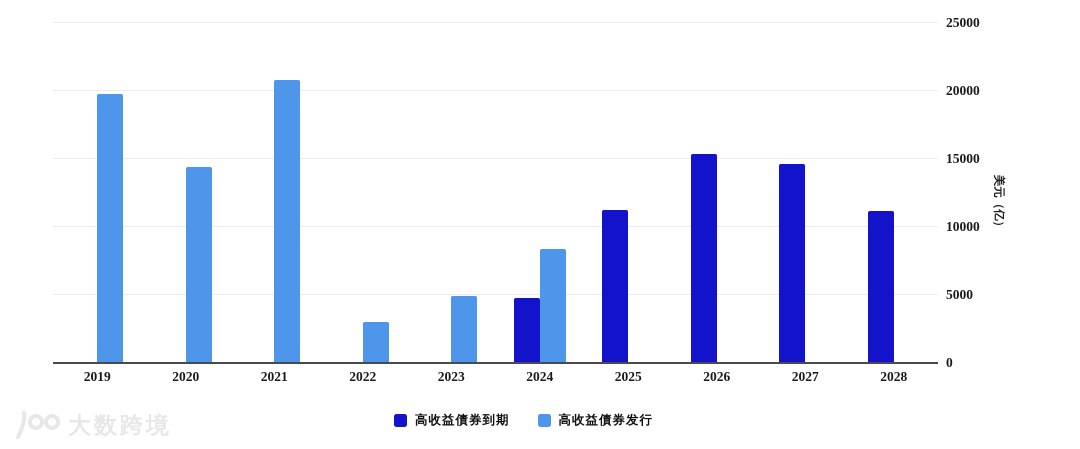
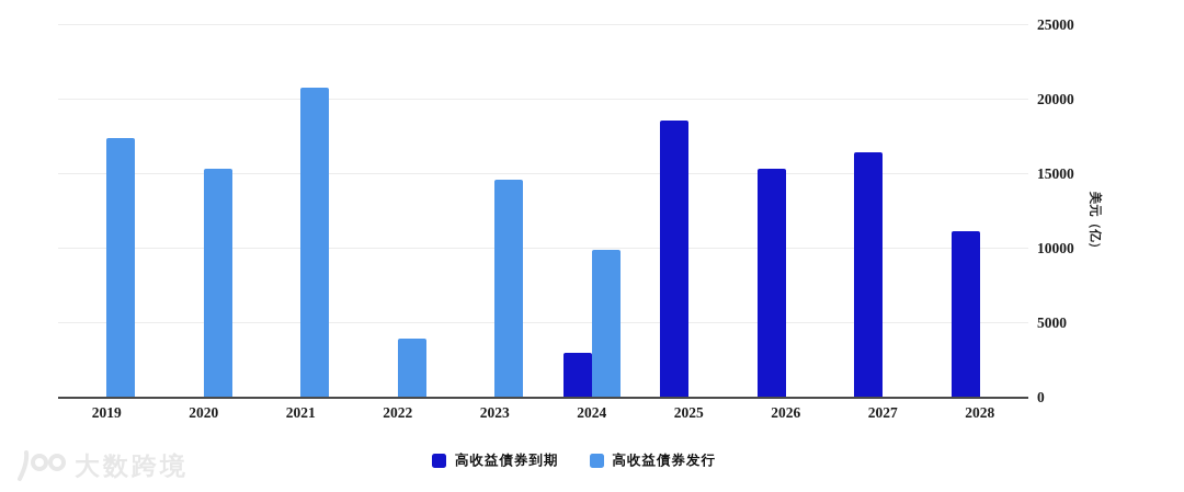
高收益債券发行/2019: 19800 -> 17400
高收益債券发行/2020: 14400 -> 15400
高收益債券发行/2022: 3000 -> 4000
高收益債券发行/2023: 4900 -> 14600
高收益債券到期/2024: 4800 -> 3000
高收益債券发行/2024: 8400 -> 9900
高收益債券到期/2025: 11200 -> 18600
高收益債券到期/2027: 14600 -> 16500
